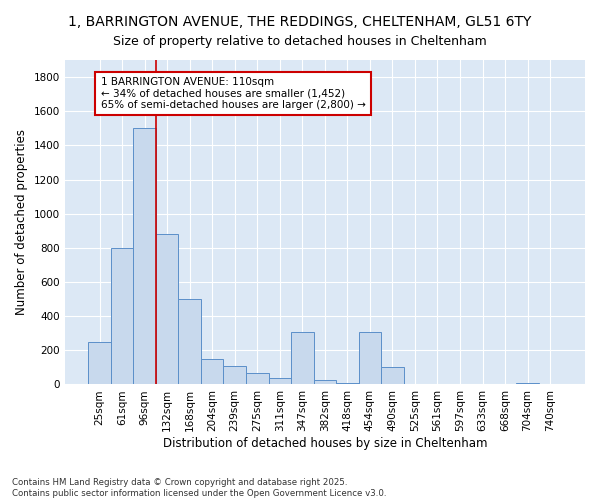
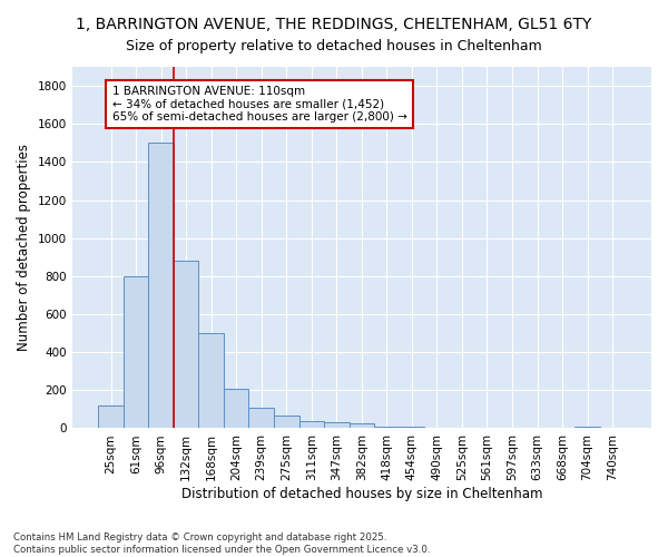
25sqm: 250 -> 120
204sqm: 150 -> 210
347sqm: 310 -> 30
454sqm: 310 -> 10
490sqm: 100 -> 0
